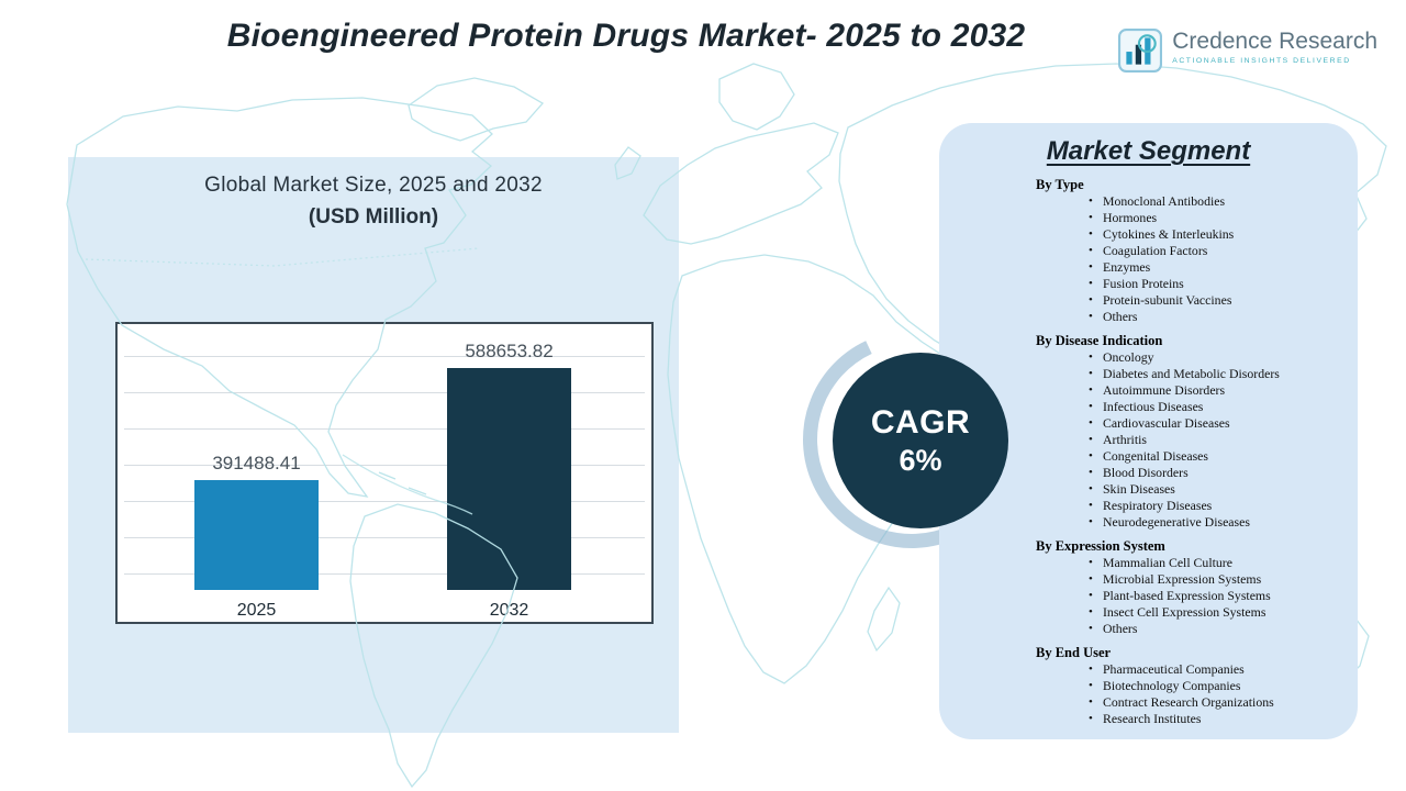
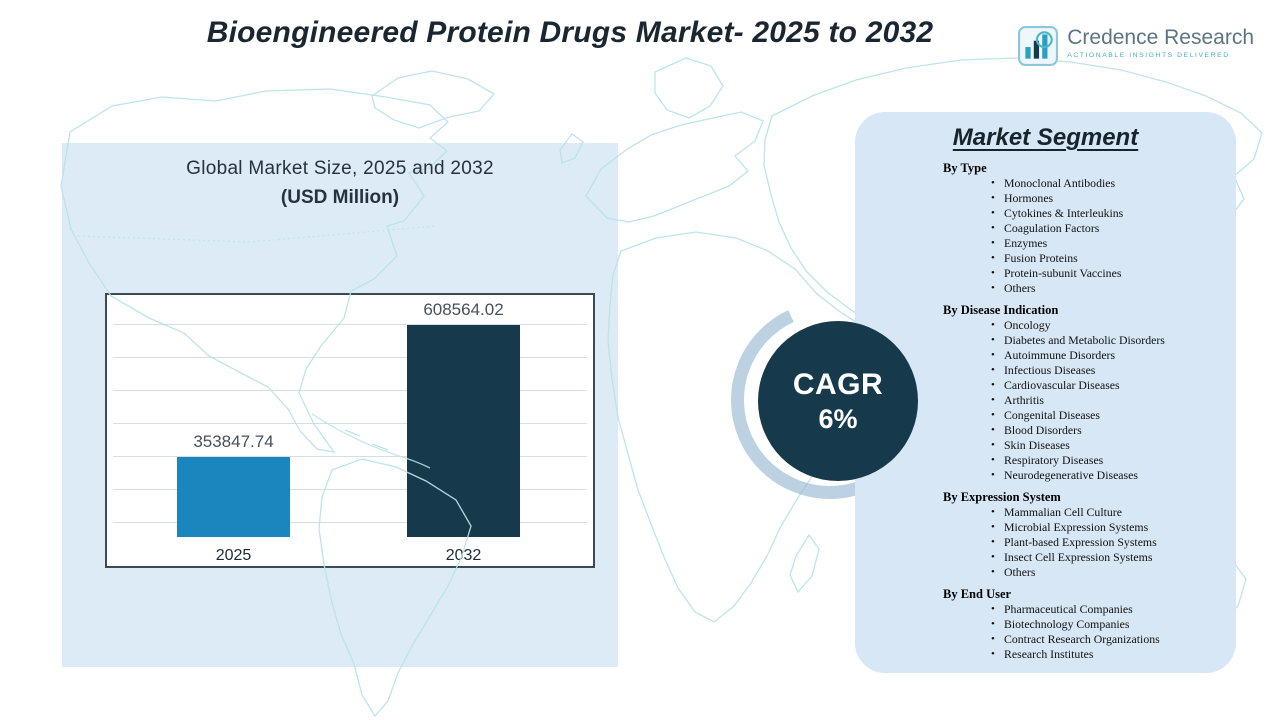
2025: 391488.41 -> 353847.74
2032: 588653.82 -> 608564.02
